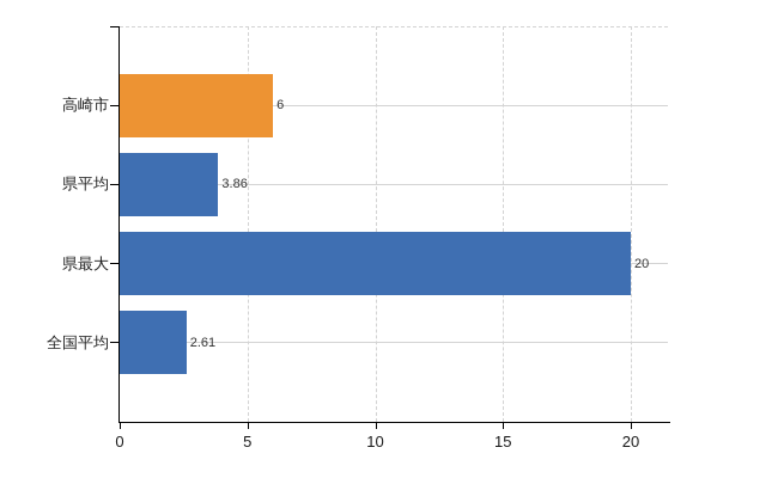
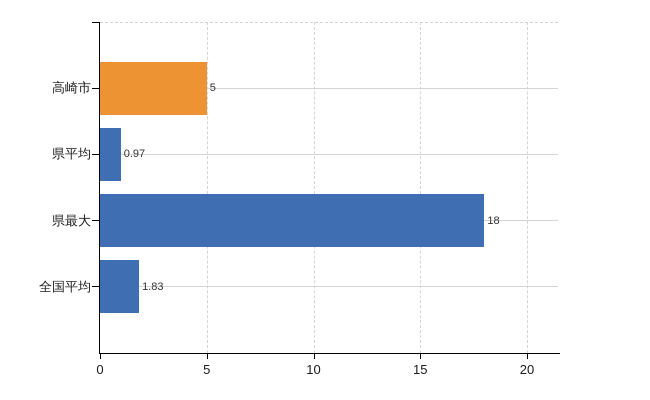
高崎市: 6 -> 5
県平均: 3.86 -> 0.97
県最大: 20 -> 18
全国平均: 2.61 -> 1.83
